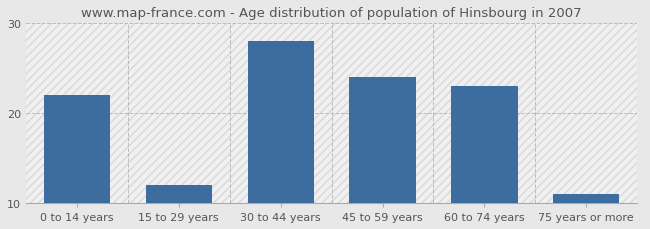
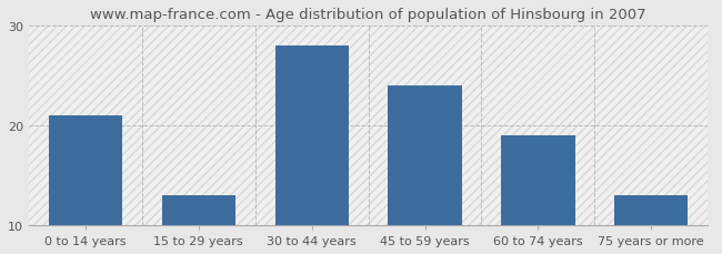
0 to 14 years: 22 -> 21
15 to 29 years: 12 -> 13
60 to 74 years: 23 -> 19
75 years or more: 11 -> 13
